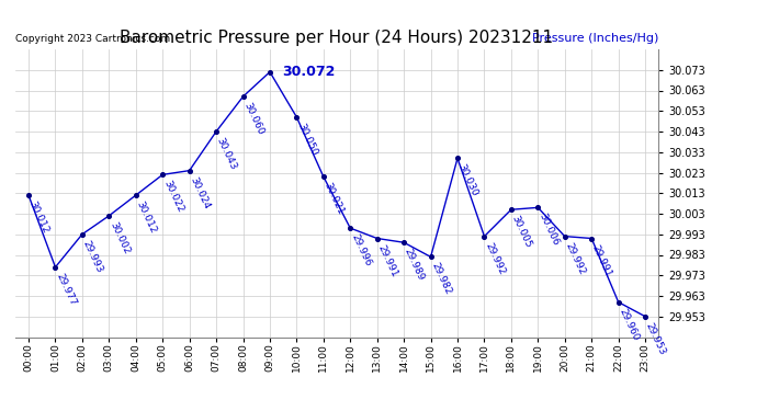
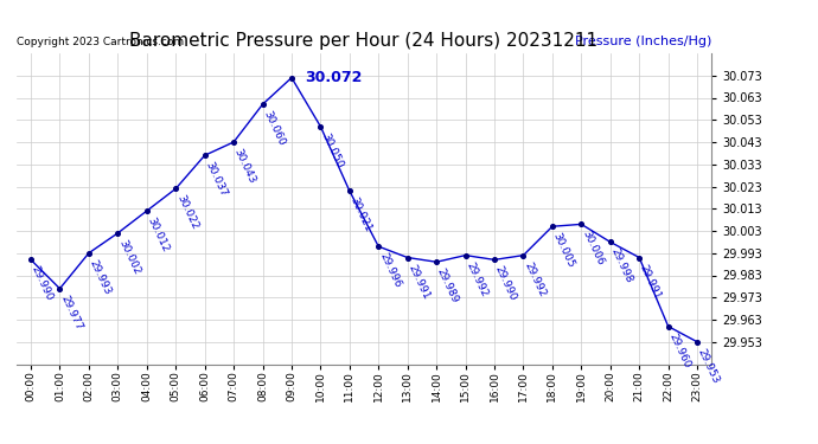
00:00: 30.012 -> 29.990
06:00: 30.024 -> 30.037
15:00: 29.982 -> 29.992
16:00: 30.030 -> 29.990
20:00: 29.992 -> 29.998
